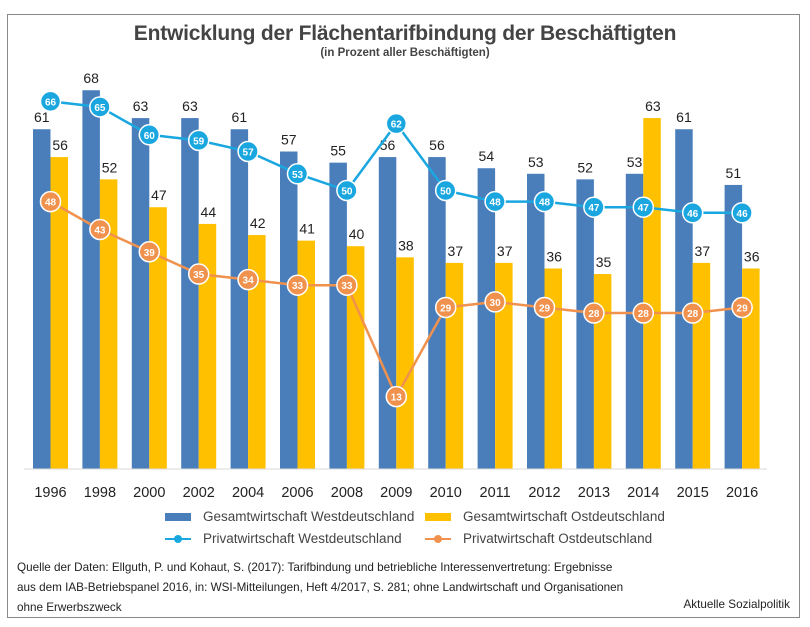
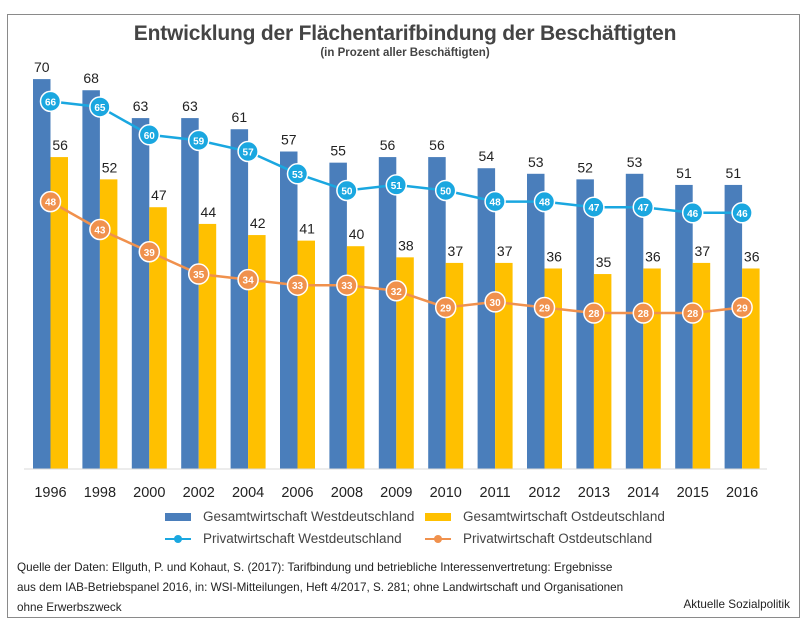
Gesamtwirtschaft Westdeutschland/1996: 61 -> 70
Privatwirtschaft Westdeutschland/2009: 62 -> 51
Privatwirtschaft Ostdeutschland/2009: 13 -> 32
Gesamtwirtschaft Ostdeutschland/2014: 63 -> 36
Gesamtwirtschaft Westdeutschland/2015: 61 -> 51
